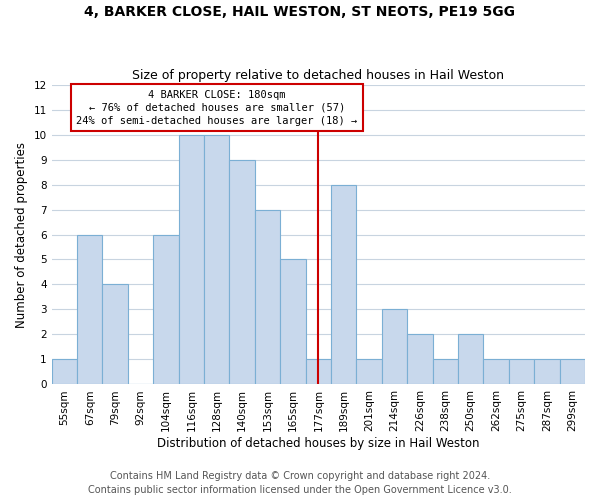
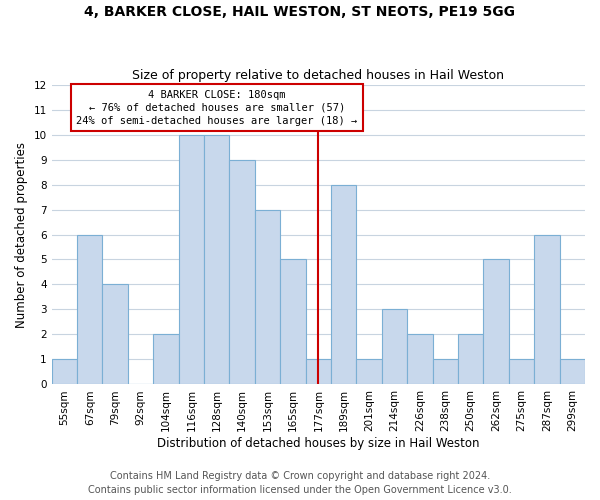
104sqm: 6 -> 2
262sqm: 1 -> 5
287sqm: 1 -> 6
